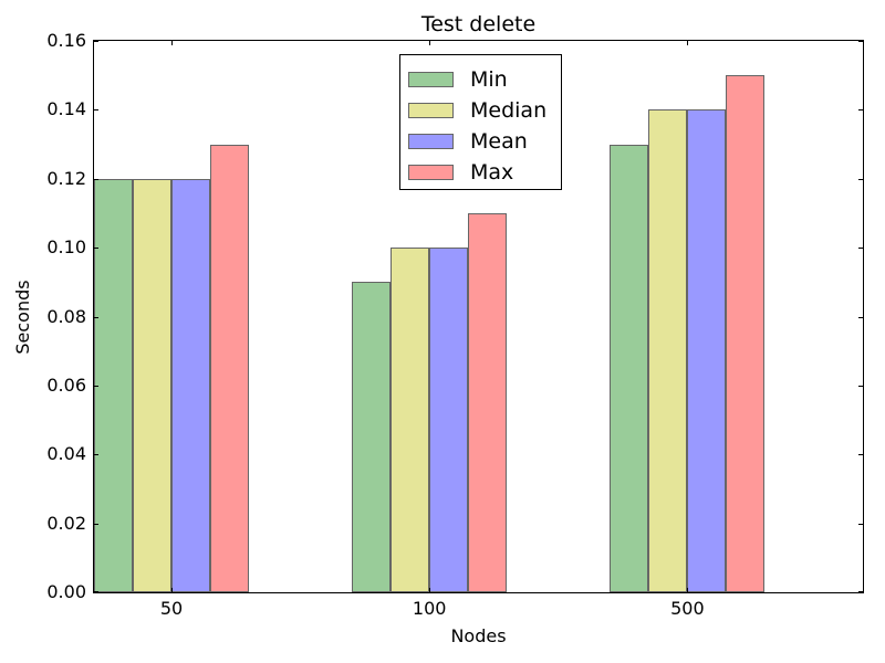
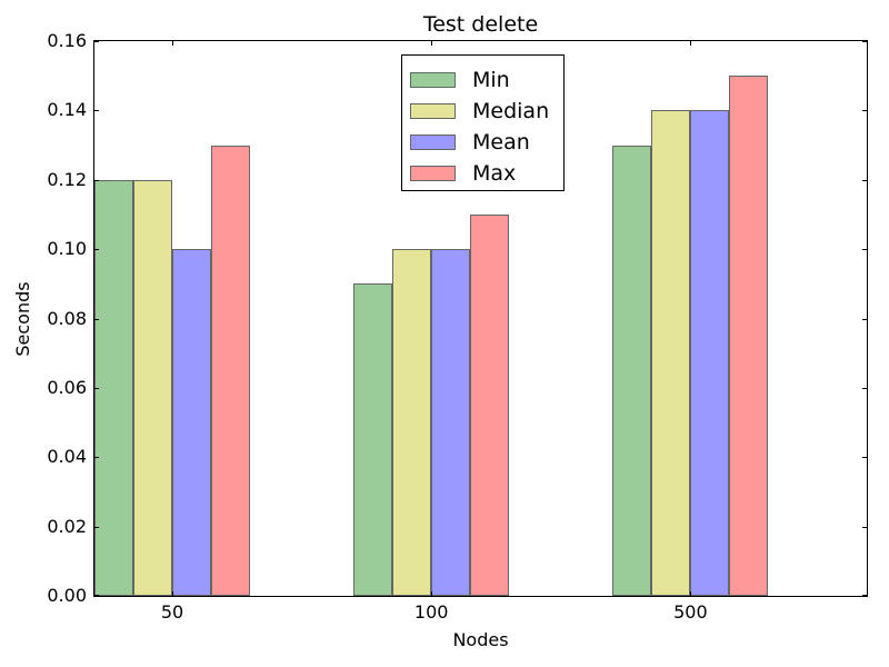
Mean/50: 0.12 -> 0.10
